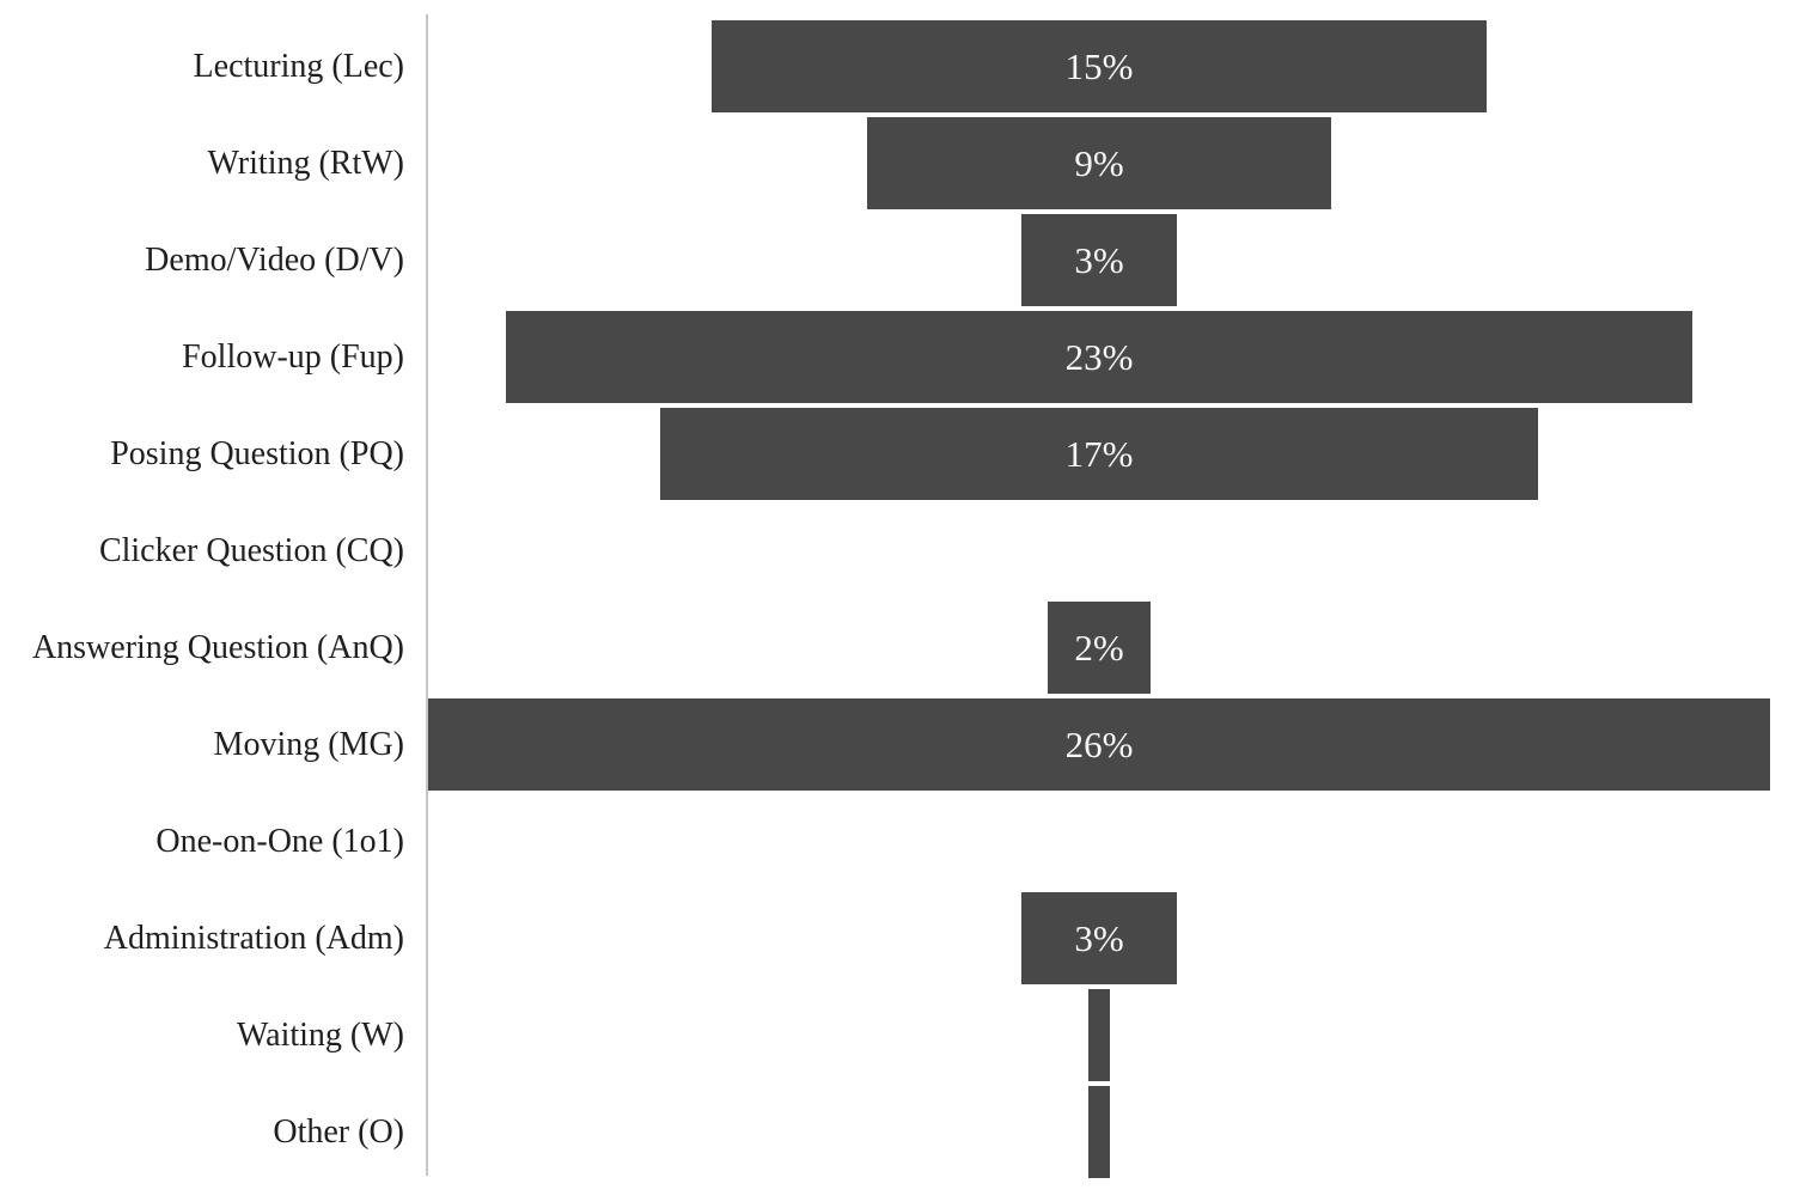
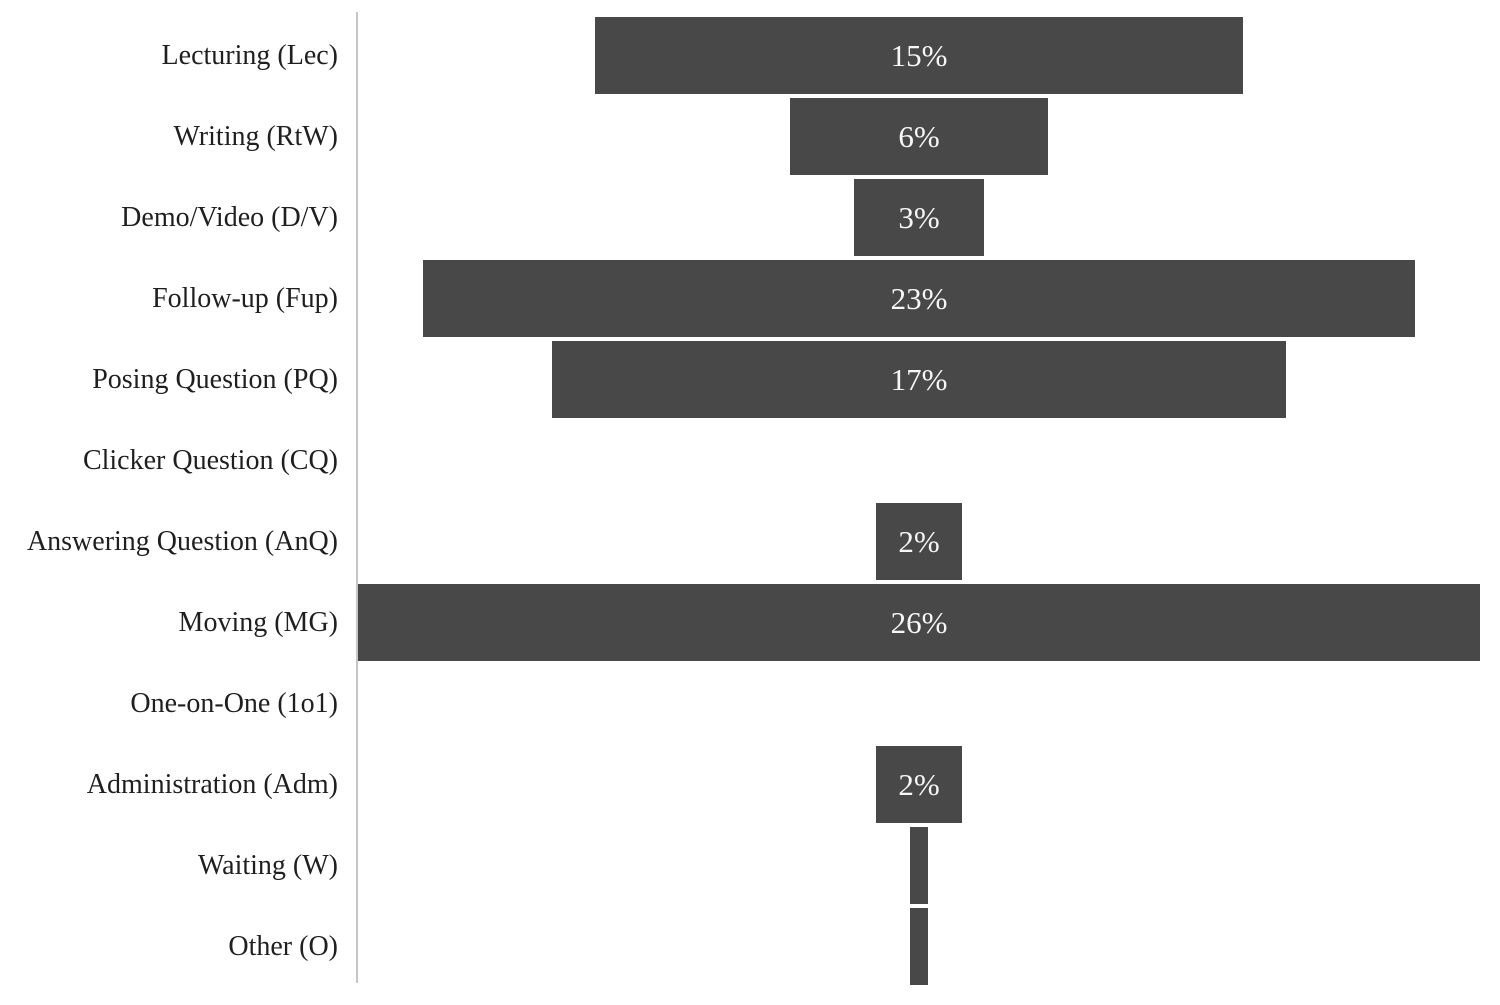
Writing (RtW): 9% -> 6%
Administration (Adm): 3% -> 2%
